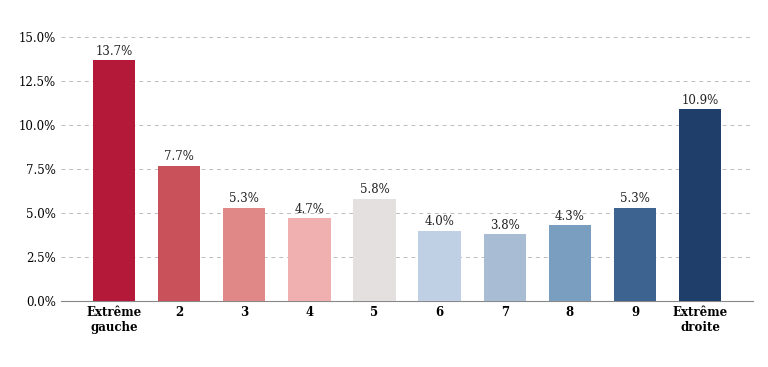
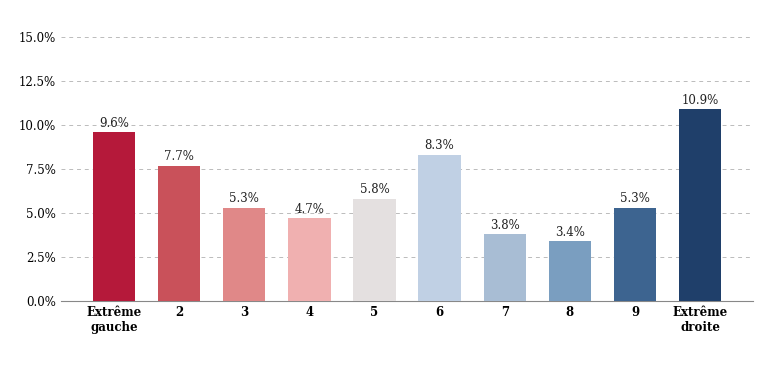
Extrême gauche: 13.7% -> 9.6%
6: 4.0% -> 8.3%
8: 4.3% -> 3.4%
